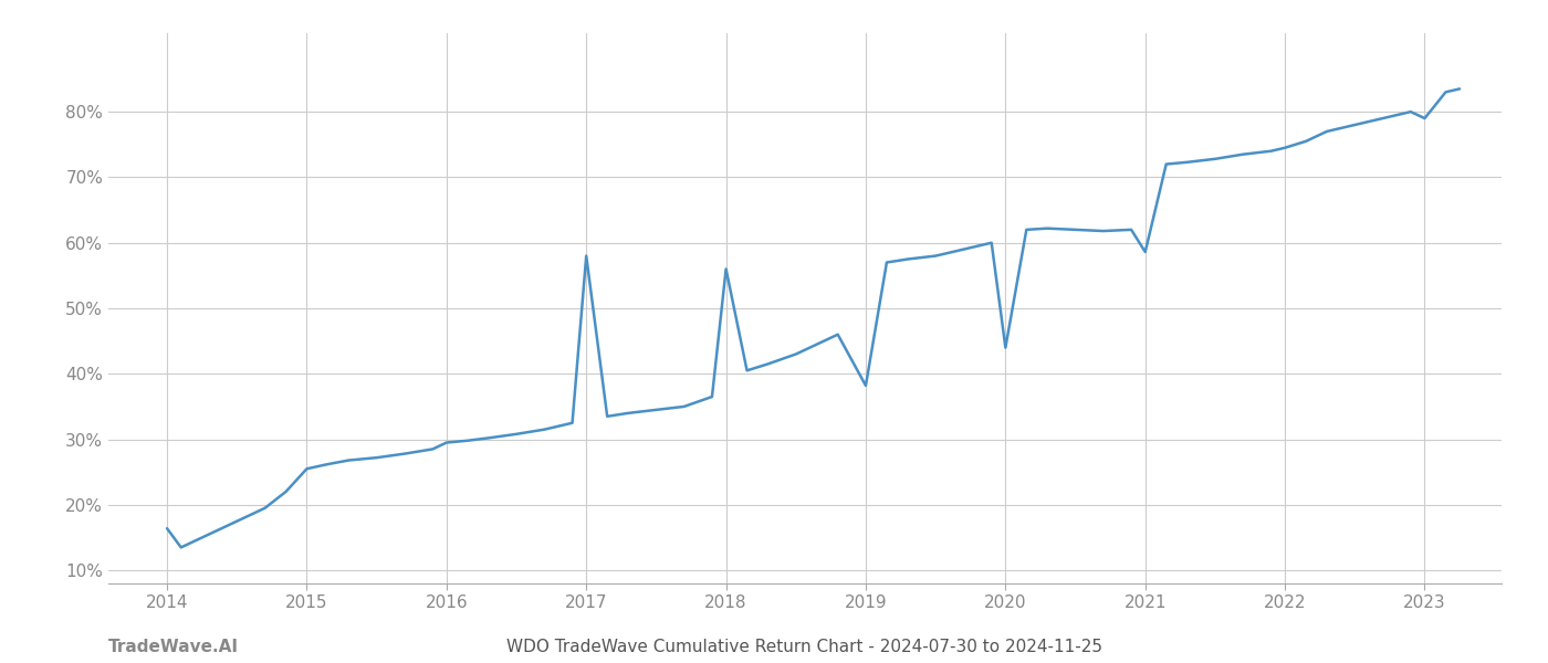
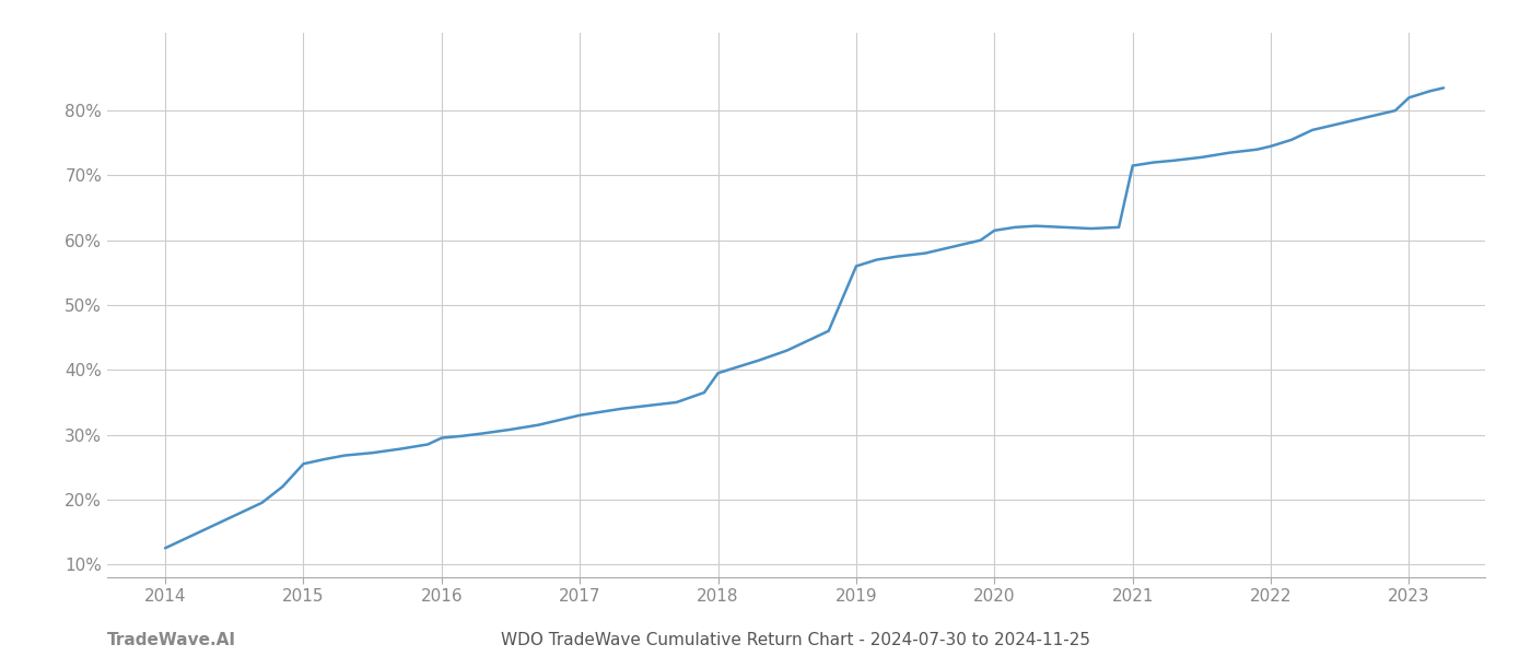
2014: 16.4% -> 12.5%
2017: 58.0% -> 33.0%
2018: 56.0% -> 39.5%
2019: 38.2% -> 56.0%
2020: 44.0% -> 61.5%
2021: 58.6% -> 71.5%
2023: 79.0% -> 82.0%
